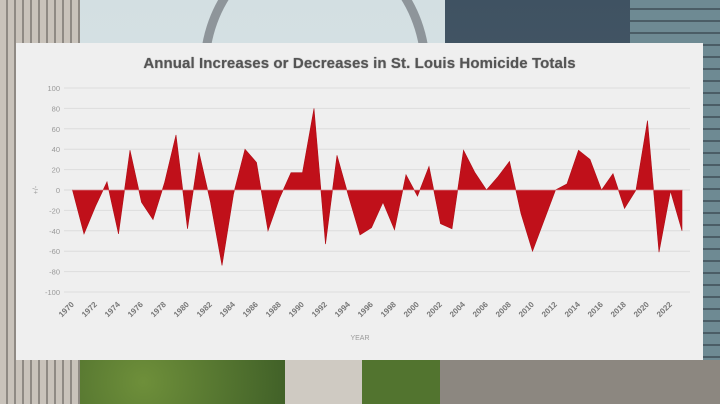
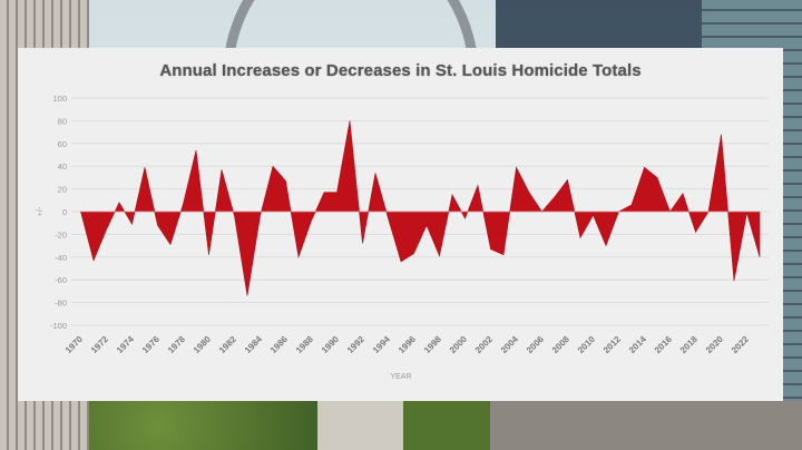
1974: -43 -> -11
1982: -12 -> -4
1992: -53 -> -28
2010: -60 -> -3
